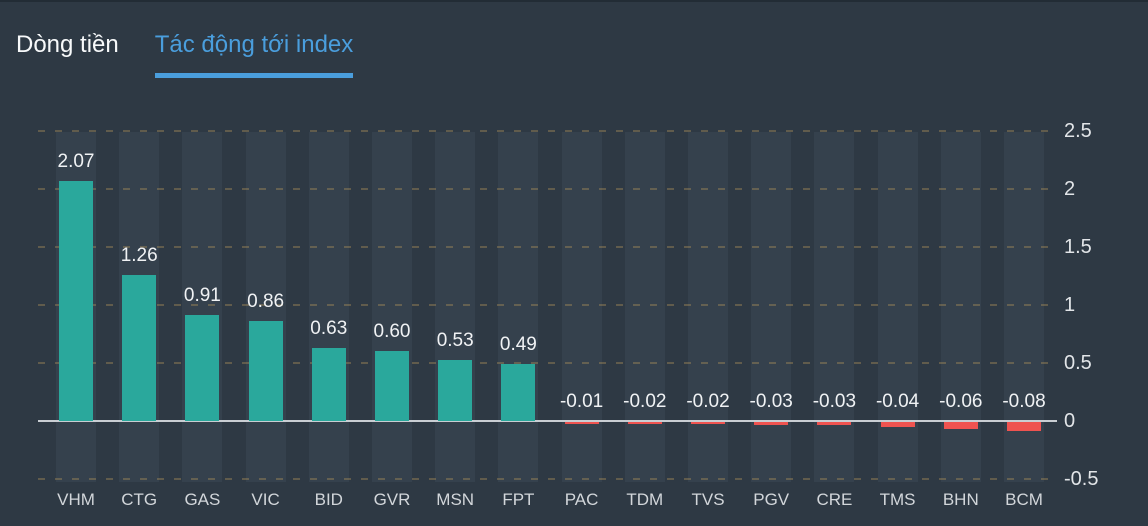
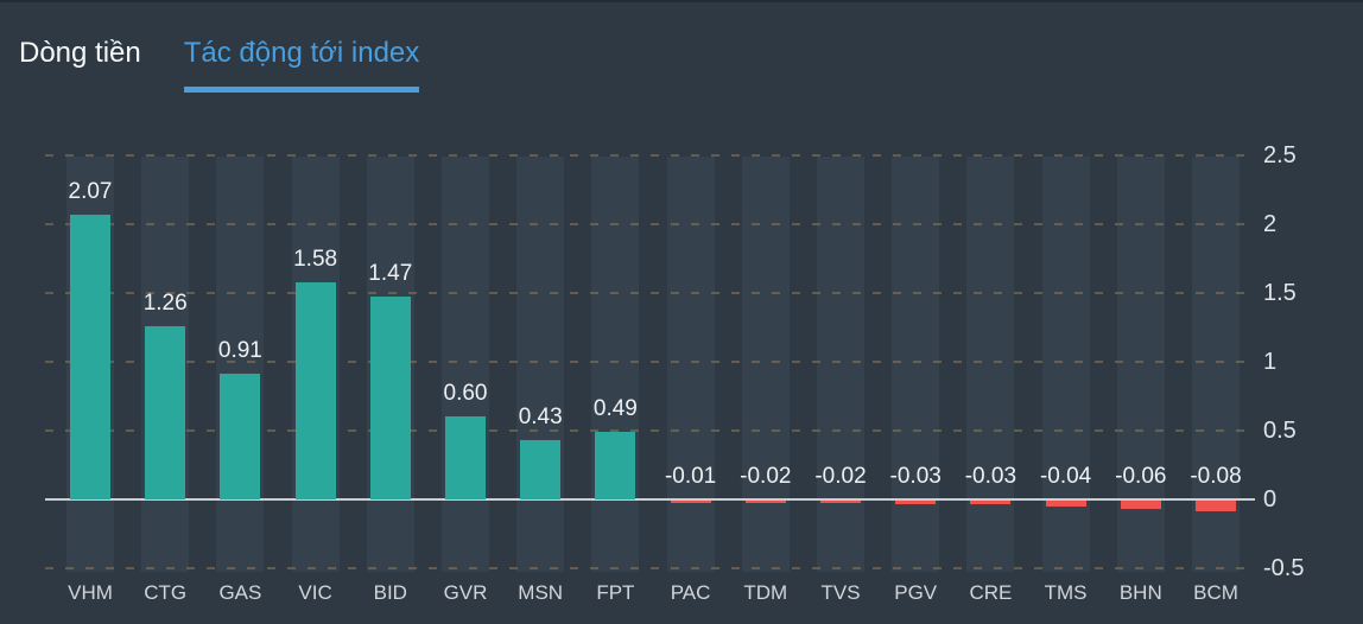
VIC: 0.86 -> 1.58
BID: 0.63 -> 1.47
MSN: 0.53 -> 0.43
